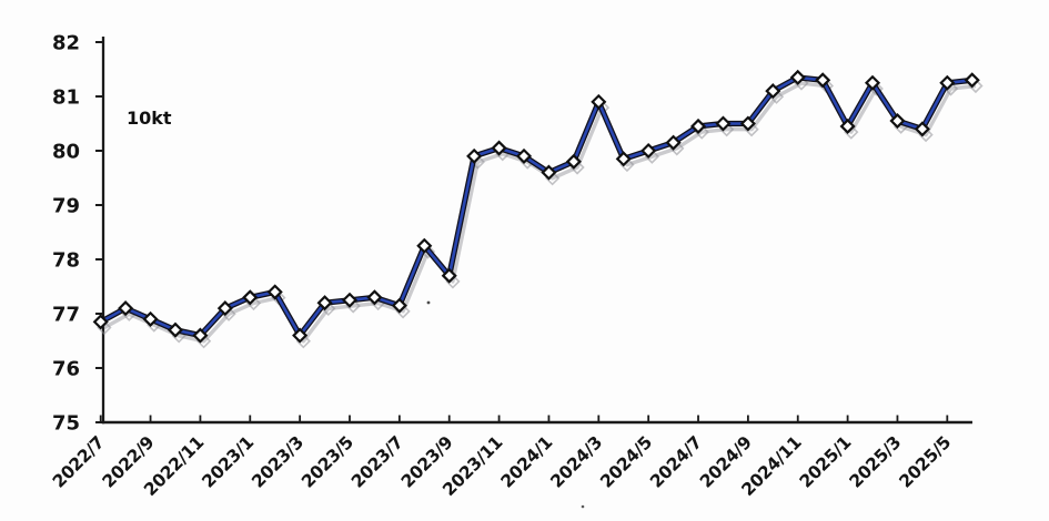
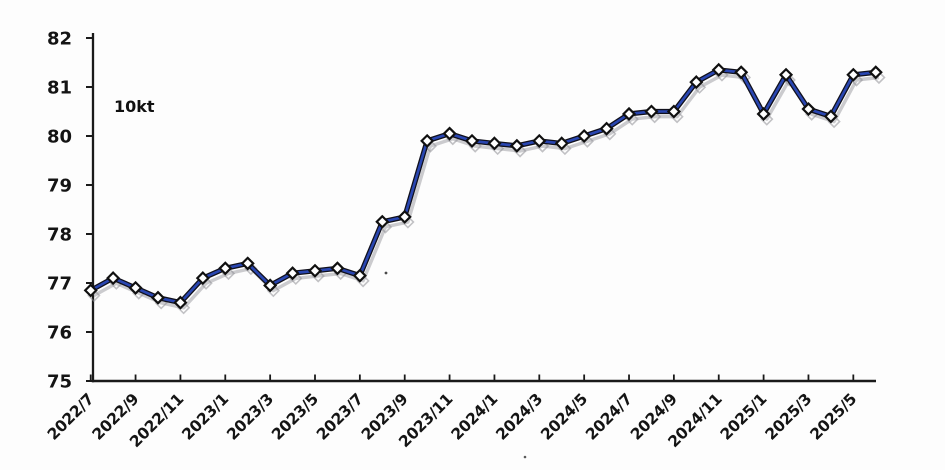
2023/3: 76.6 -> 77.0
2023/9: 77.7 -> 78.3
2024/1: 79.6 -> 79.8
2024/3: 80.9 -> 79.9
